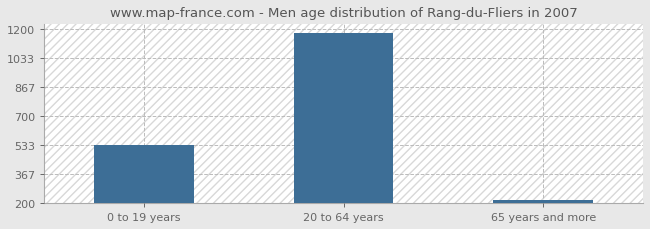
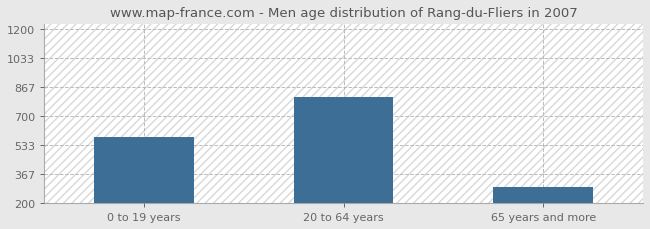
0 to 19 years: 530 -> 580
20 to 64 years: 1180 -> 810
65 years and more: 220 -> 290
